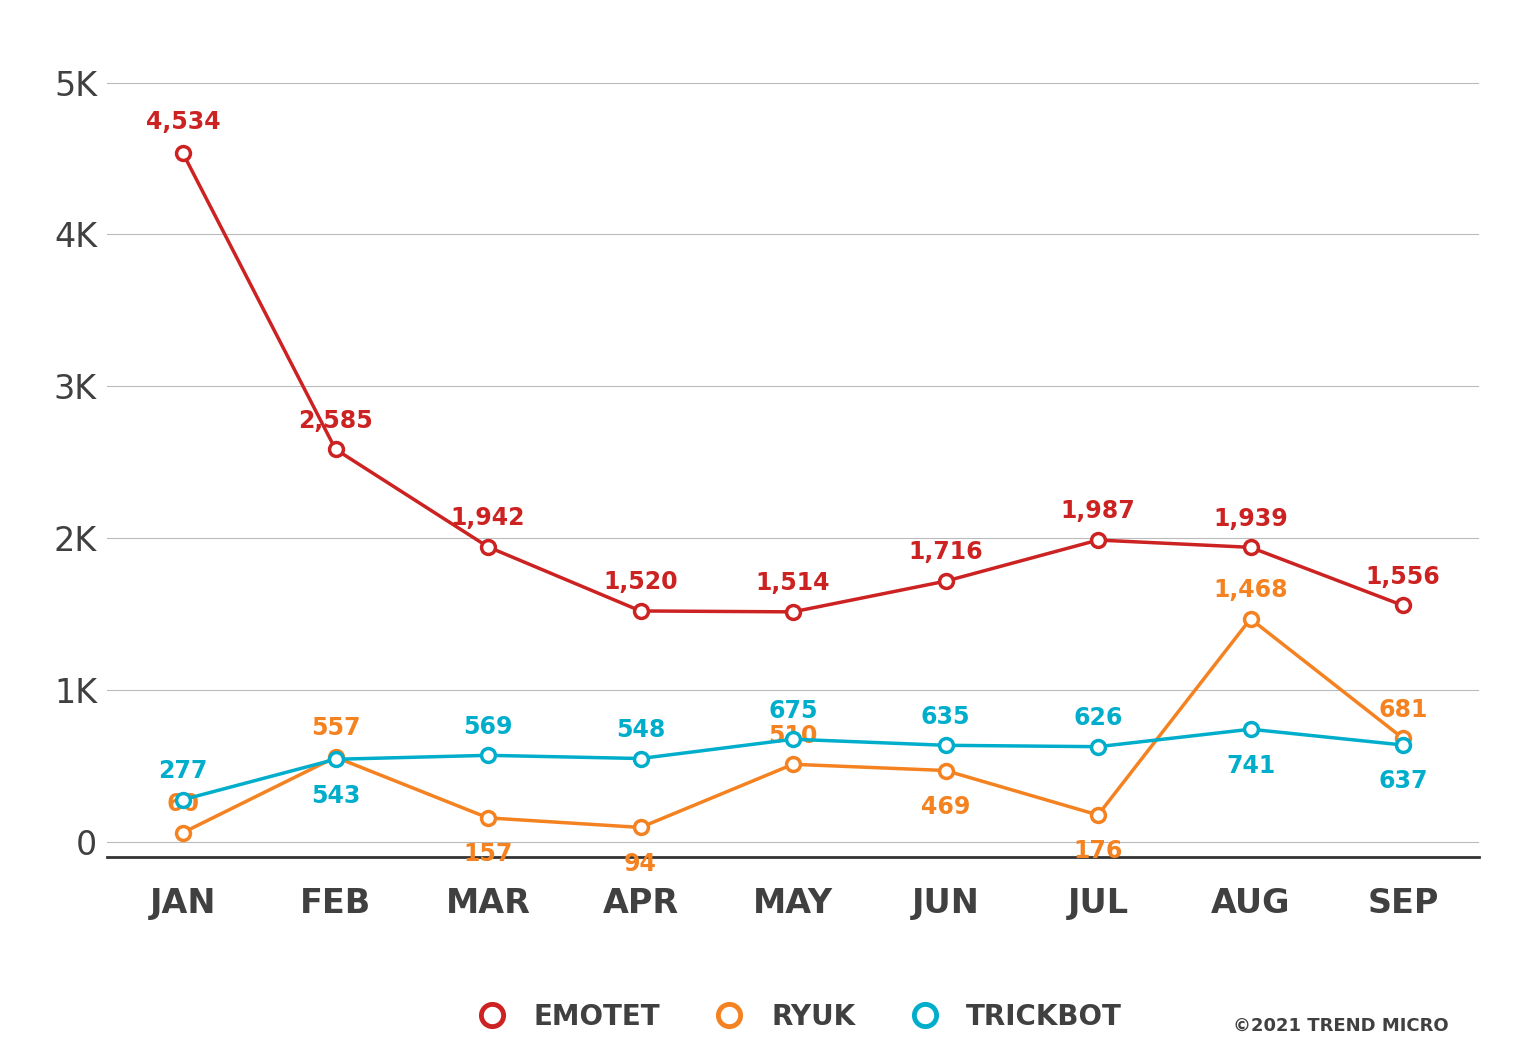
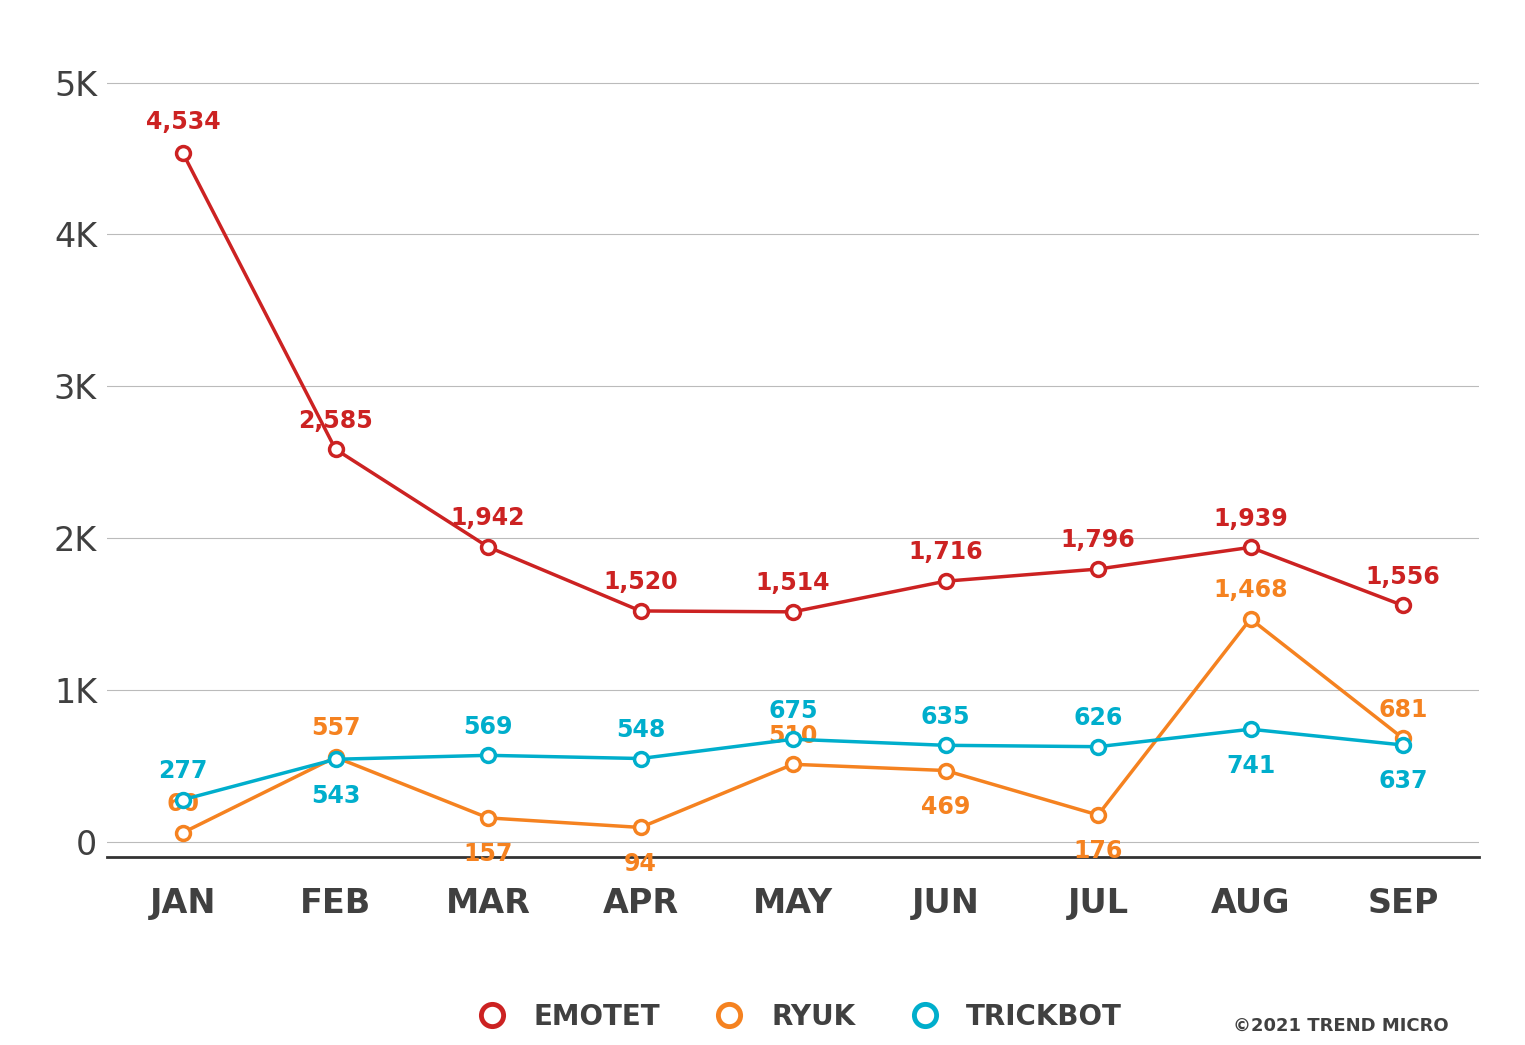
EMOTET/JUL: 1,987 -> 1,796
